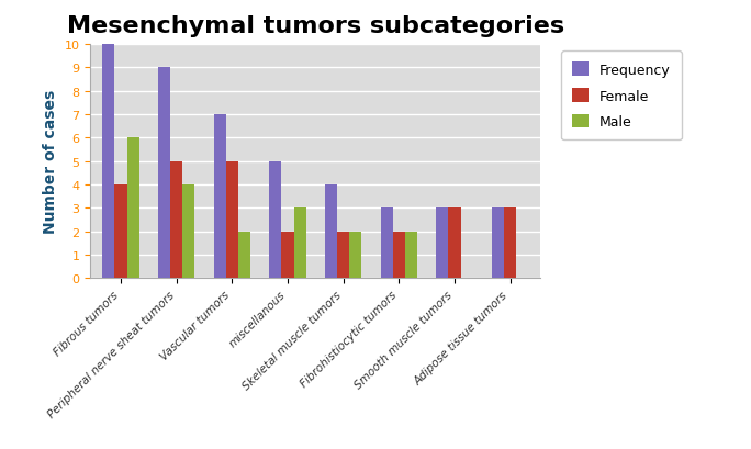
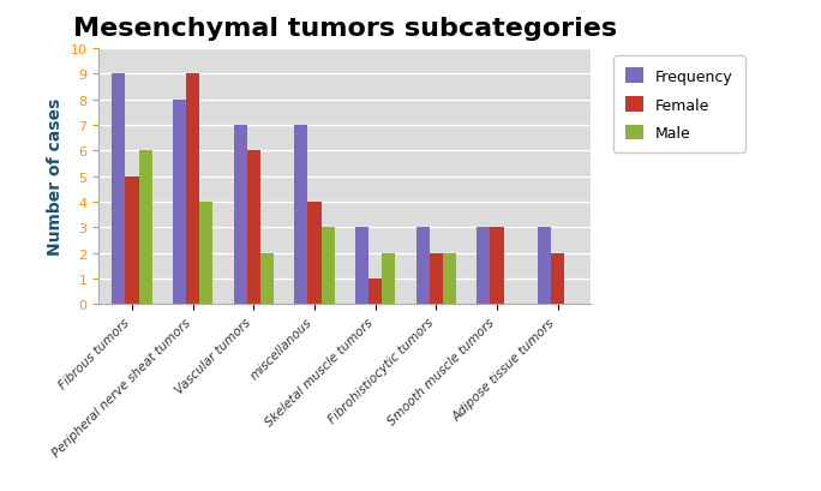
Frequency/Fibrous tumors: 10 -> 9
Female/Fibrous tumors: 4 -> 5
Frequency/Peripheral nerve sheat tumors: 9 -> 8
Female/Peripheral nerve sheat tumors: 5 -> 9
Female/Vascular tumors: 5 -> 6
Frequency/miscellanous: 5 -> 7
Female/miscellanous: 2 -> 4
Frequency/Skeletal muscle tumors: 4 -> 3
Female/Skeletal muscle tumors: 2 -> 1
Female/Adipose tissue tumors: 3 -> 2
